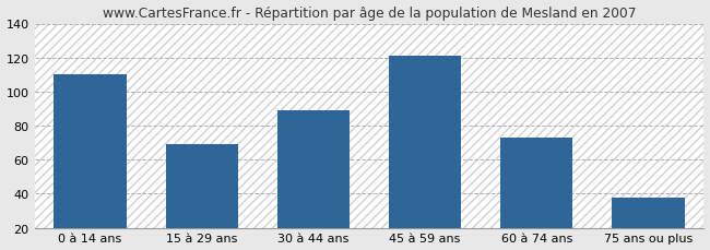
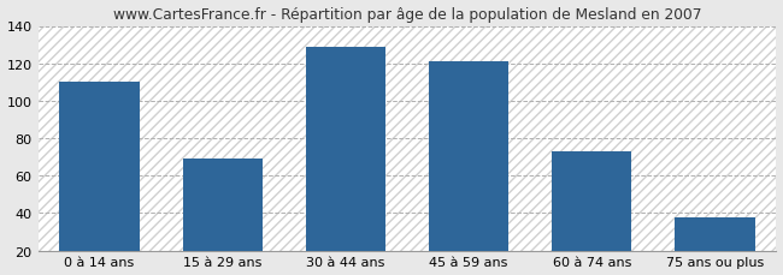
30 à 44 ans: 89 -> 129
